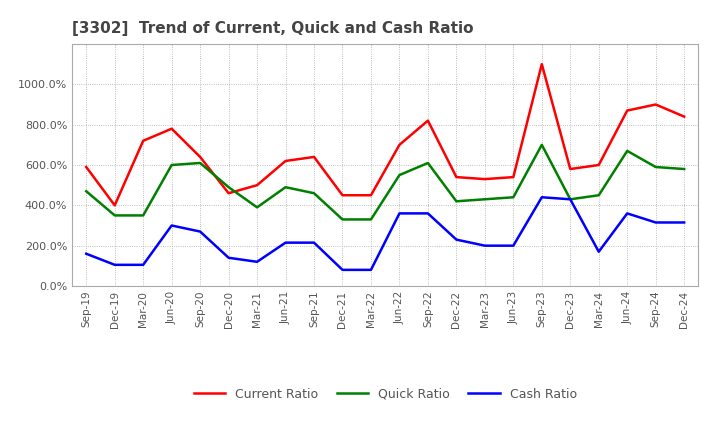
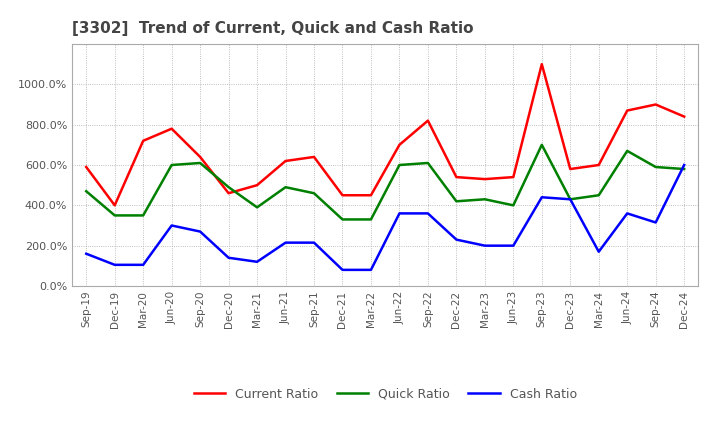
Quick Ratio/Jun-22: 550% -> 600%
Quick Ratio/Jun-23: 440% -> 400%
Cash Ratio/Dec-24: 315% -> 600%
